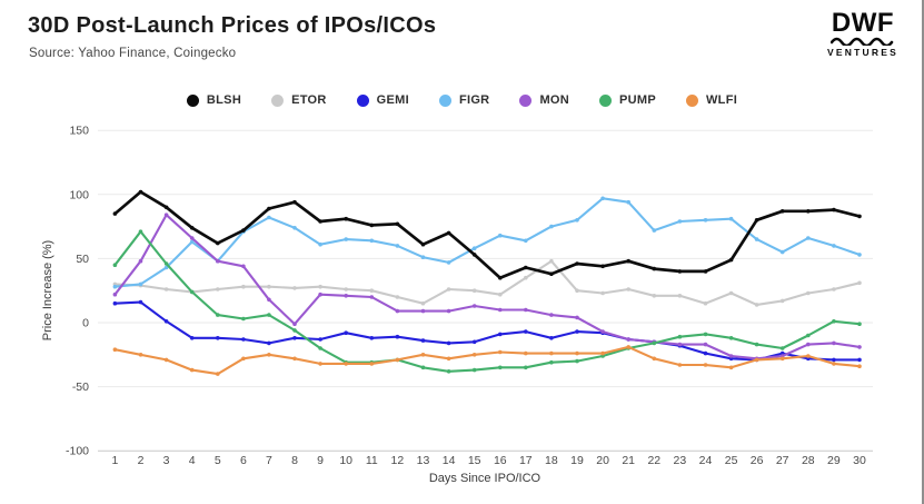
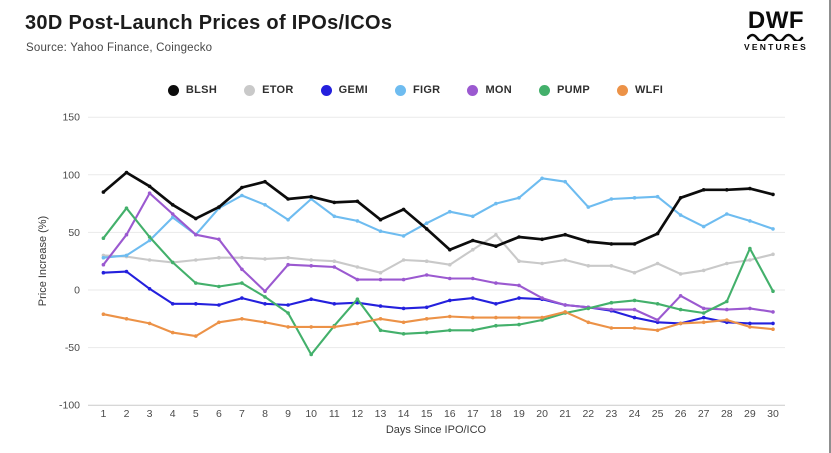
GEMI/7: -16 -> -7
FIGR/10: 65 -> 79
PUMP/10: -31 -> -56
PUMP/12: -29 -> -8
MON/26: -28 -> -5
MON/27: -26 -> -16
PUMP/29: 1 -> 36
